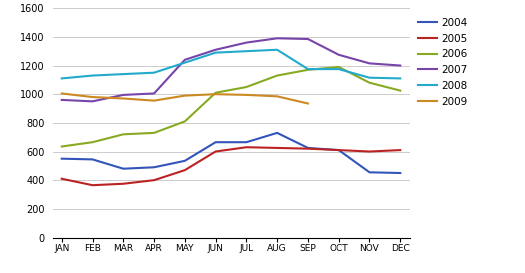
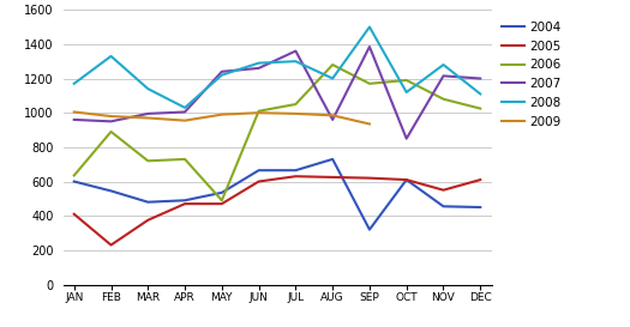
2004/JAN: 550 -> 600
2008/JAN: 1110 -> 1170
2005/FEB: 360 -> 230
2006/FEB: 660 -> 890
2008/FEB: 1130 -> 1330
2005/APR: 400 -> 470
2008/APR: 1150 -> 1030
2006/MAY: 810 -> 490
2007/JUN: 1310 -> 1260
2006/AUG: 1130 -> 1280
2007/AUG: 1390 -> 960
2008/AUG: 1310 -> 1200
2004/SEP: 620 -> 320
2008/SEP: 1180 -> 1500
2007/OCT: 1280 -> 850
2008/OCT: 1180 -> 1120
2005/NOV: 600 -> 550
2008/NOV: 1120 -> 1280
